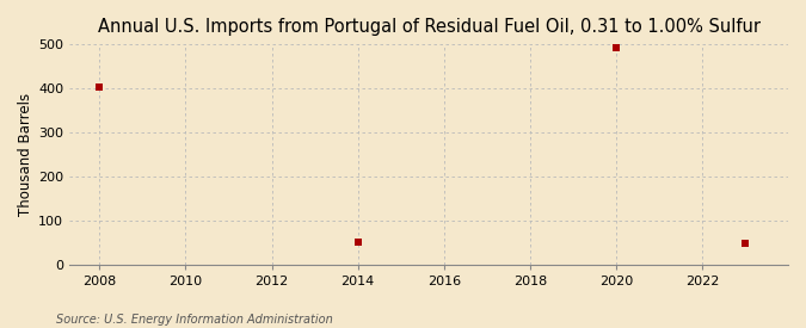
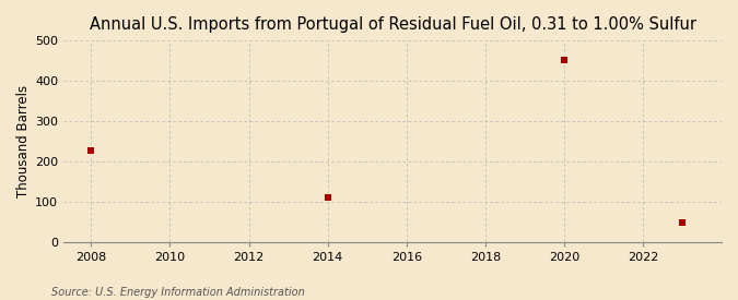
2008: 403 -> 225
2014: 50 -> 110
2020: 492 -> 450
